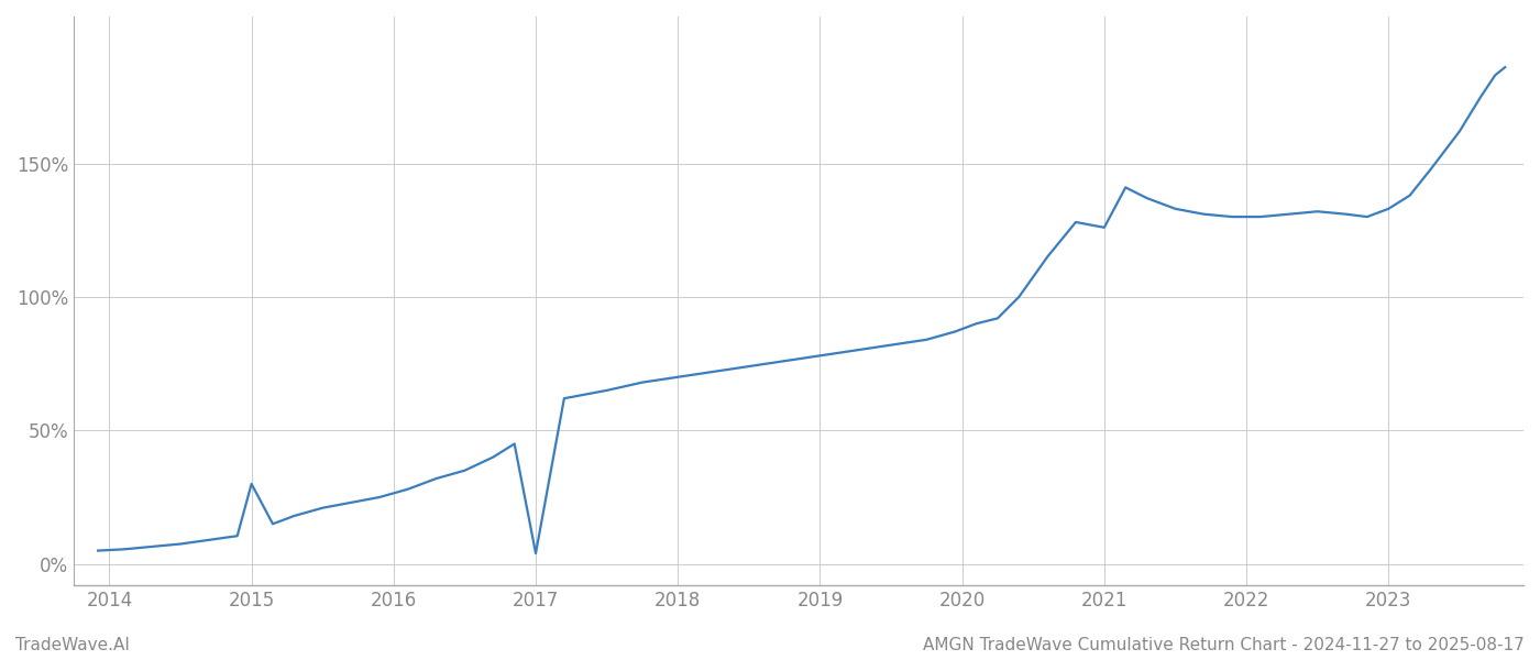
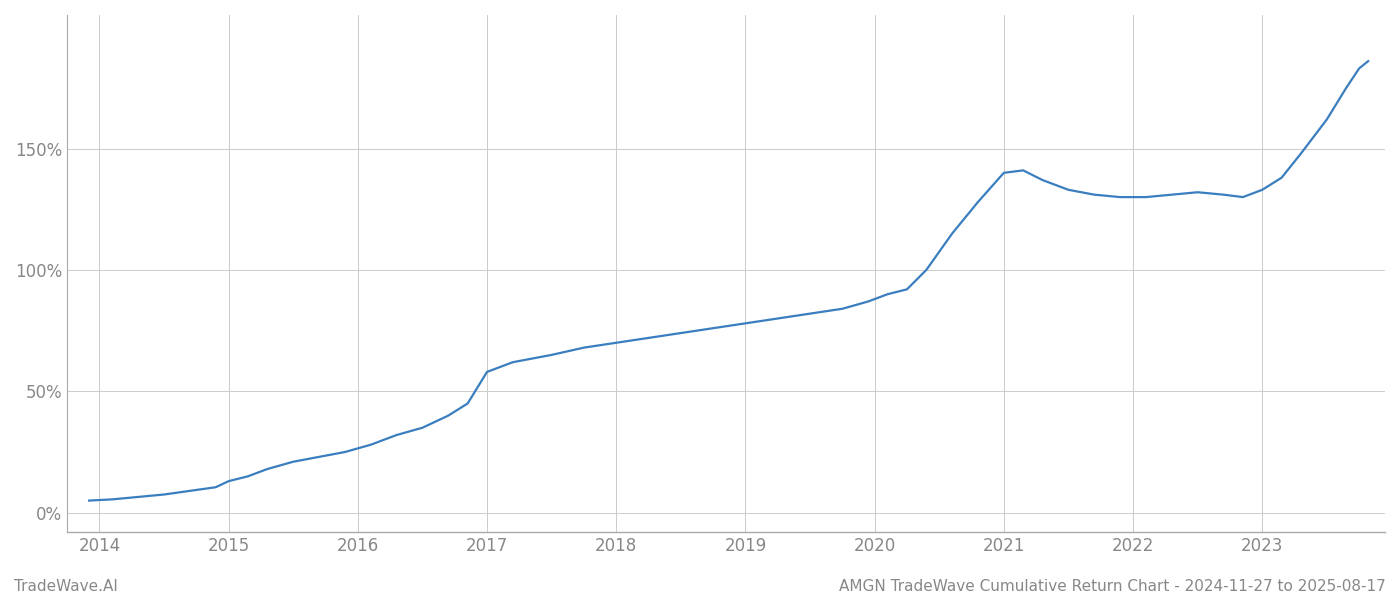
2015: 30.0% -> 13.0%
2017: 4.0% -> 58.0%
2021: 126.0% -> 140.0%
